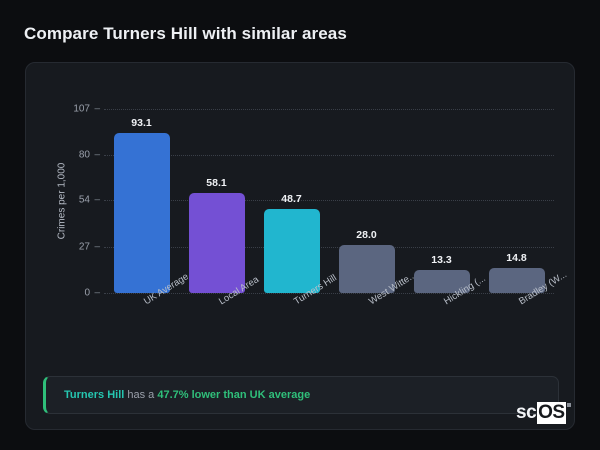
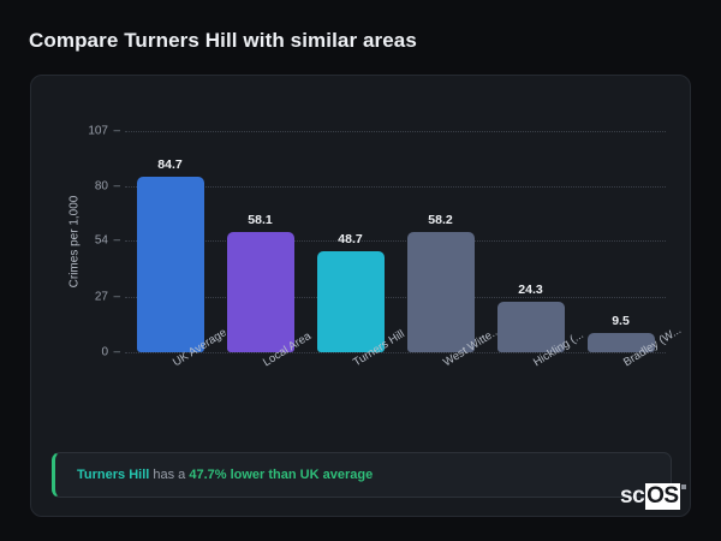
UK Average: 93.1 -> 84.7
West Witte...: 28.0 -> 58.2
Hickling (...: 13.3 -> 24.3
Bradley (W...: 14.8 -> 9.5
